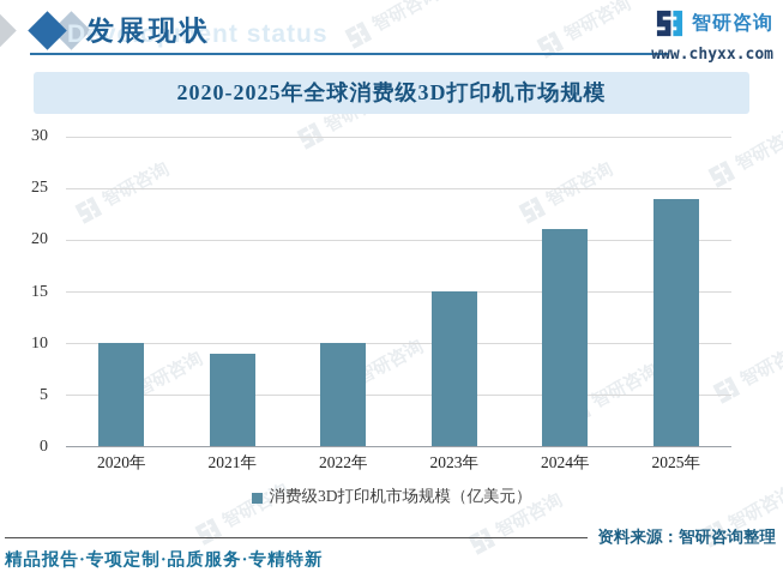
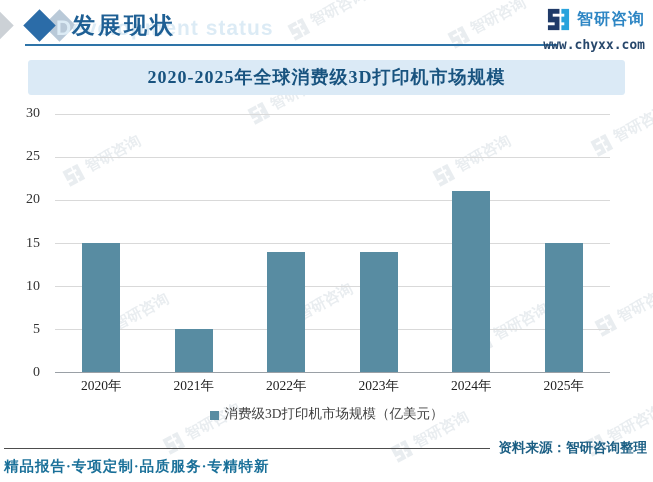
2020年: 10 -> 15
2021年: 9 -> 5
2022年: 10 -> 14
2023年: 15 -> 14
2025年: 24 -> 15
